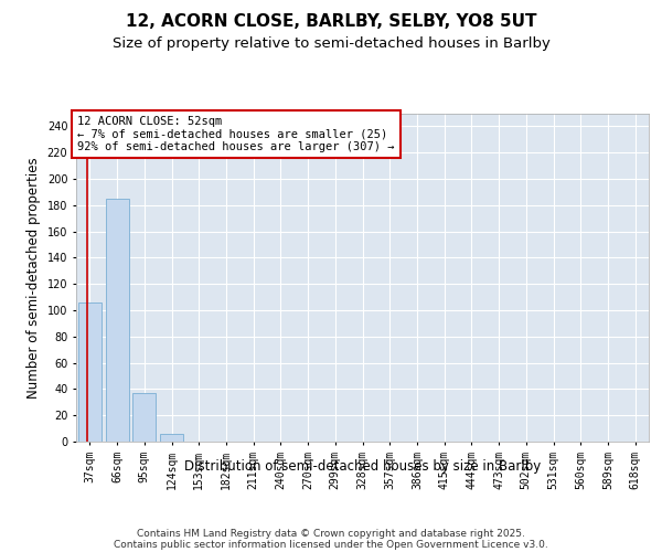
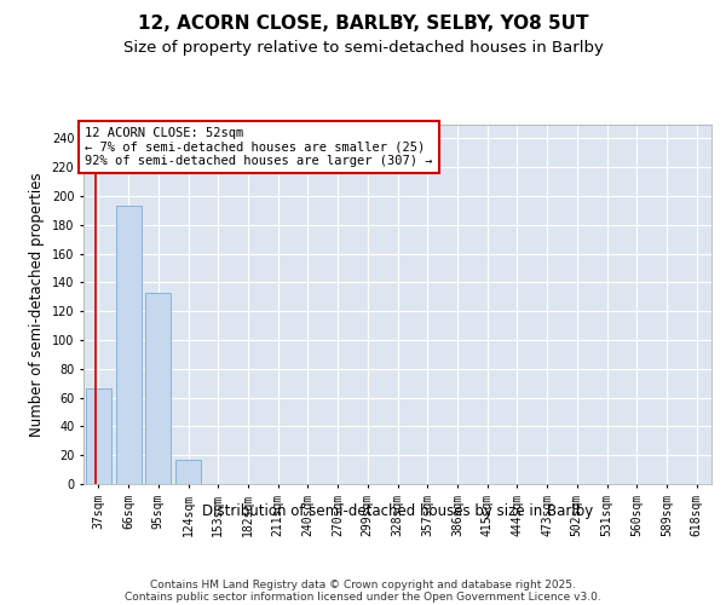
37sqm: 106 -> 66
66sqm: 185 -> 193
95sqm: 37 -> 133
124sqm: 6 -> 17
